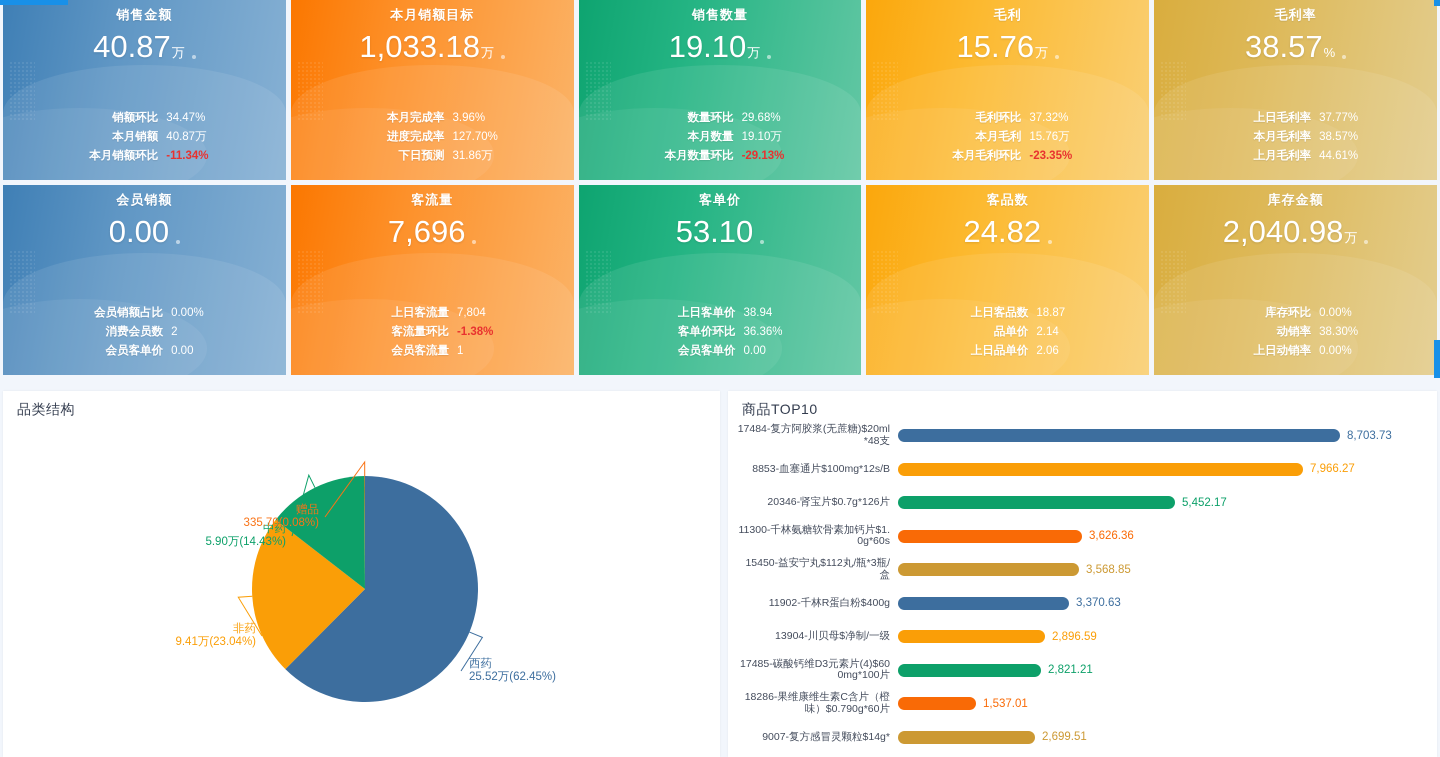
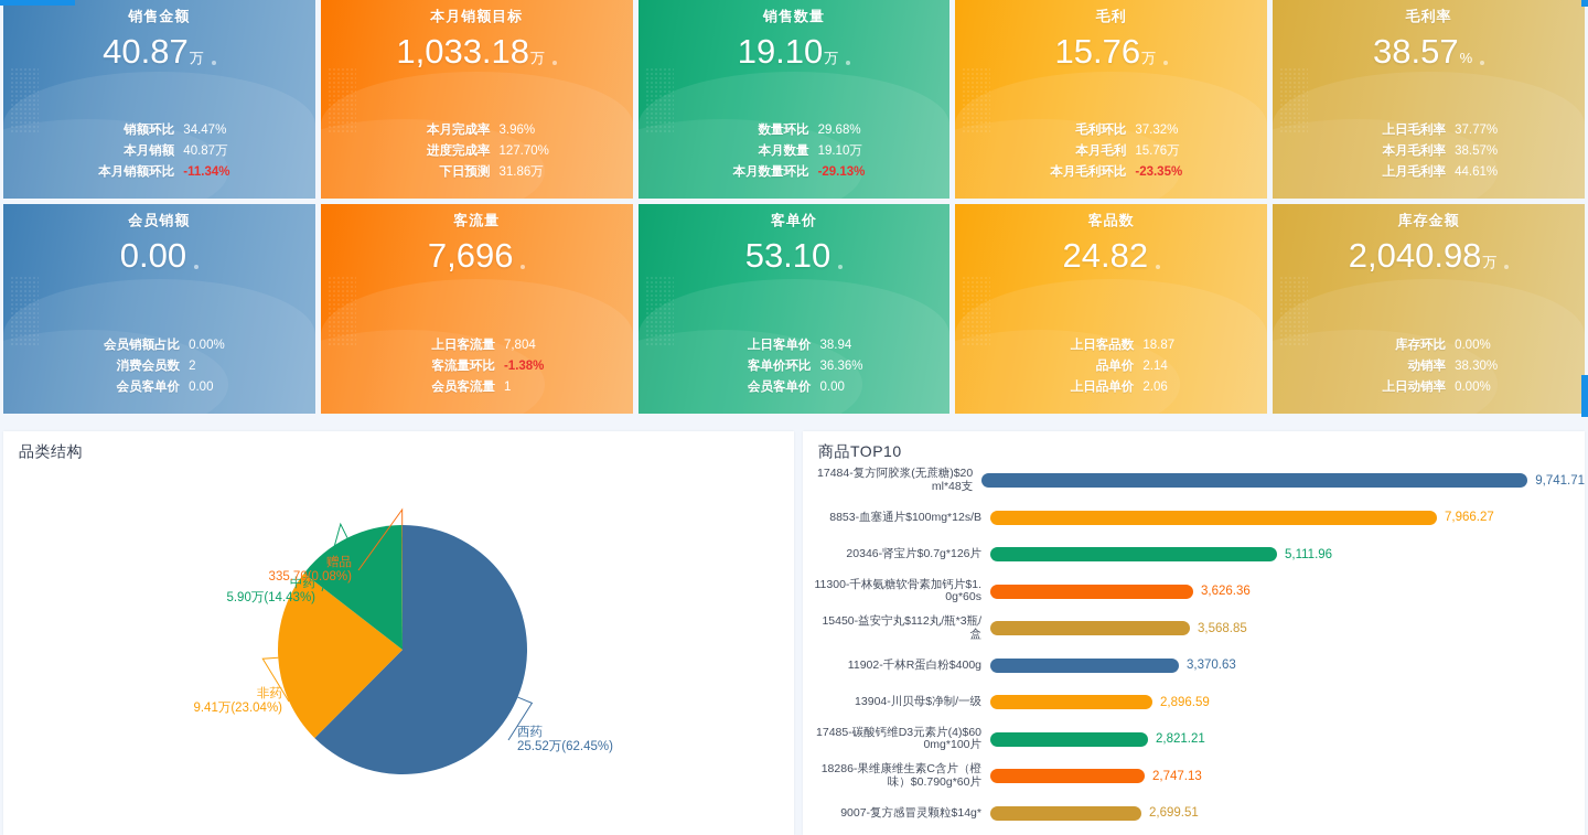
商品TOP10/17484-复方阿胶浆(无蔗糖)$20ml*48支: 8,703.73 -> 9,741.71
商品TOP10/20346-肾宝片$0.7g*126片: 5,452.17 -> 5,111.96
商品TOP10/18286-果维康维生素C含片（橙味）$0.790g*60片: 1,537.01 -> 2,747.13
